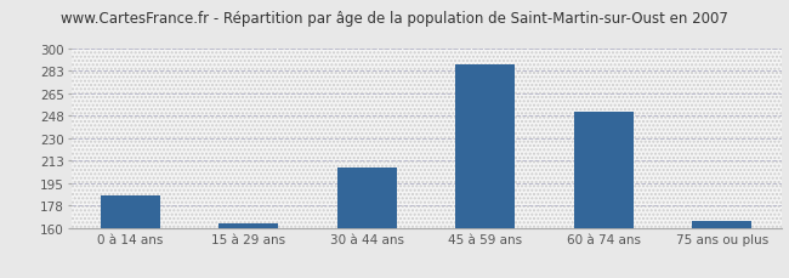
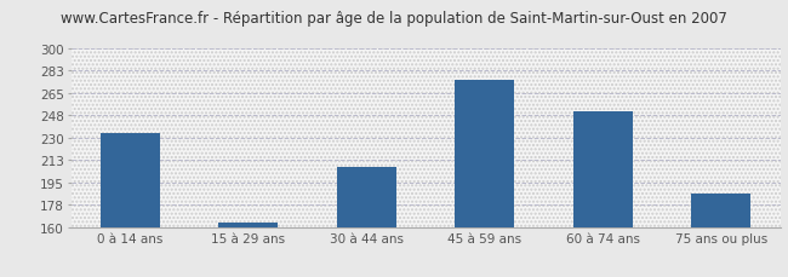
0 à 14 ans: 185 -> 234
45 à 59 ans: 288 -> 276
75 ans ou plus: 165 -> 186
